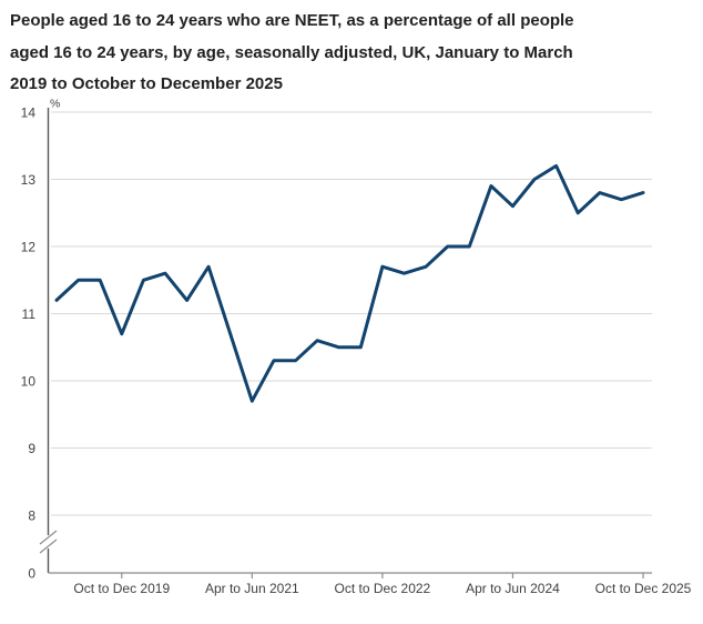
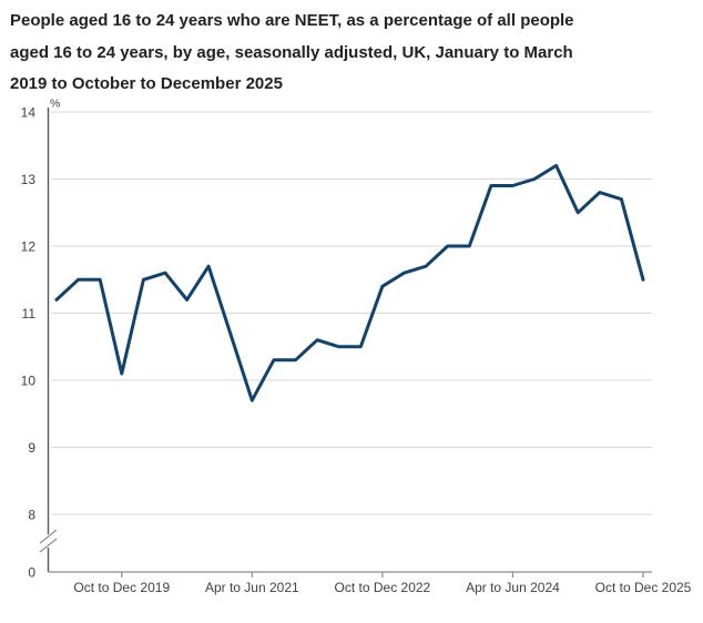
Oct to Dec 2019: 10.7 -> 10.1
Oct to Dec 2022: 11.7 -> 11.4
Apr to Jun 2024: 12.6 -> 12.9
Oct to Dec 2025: 12.8 -> 11.5
